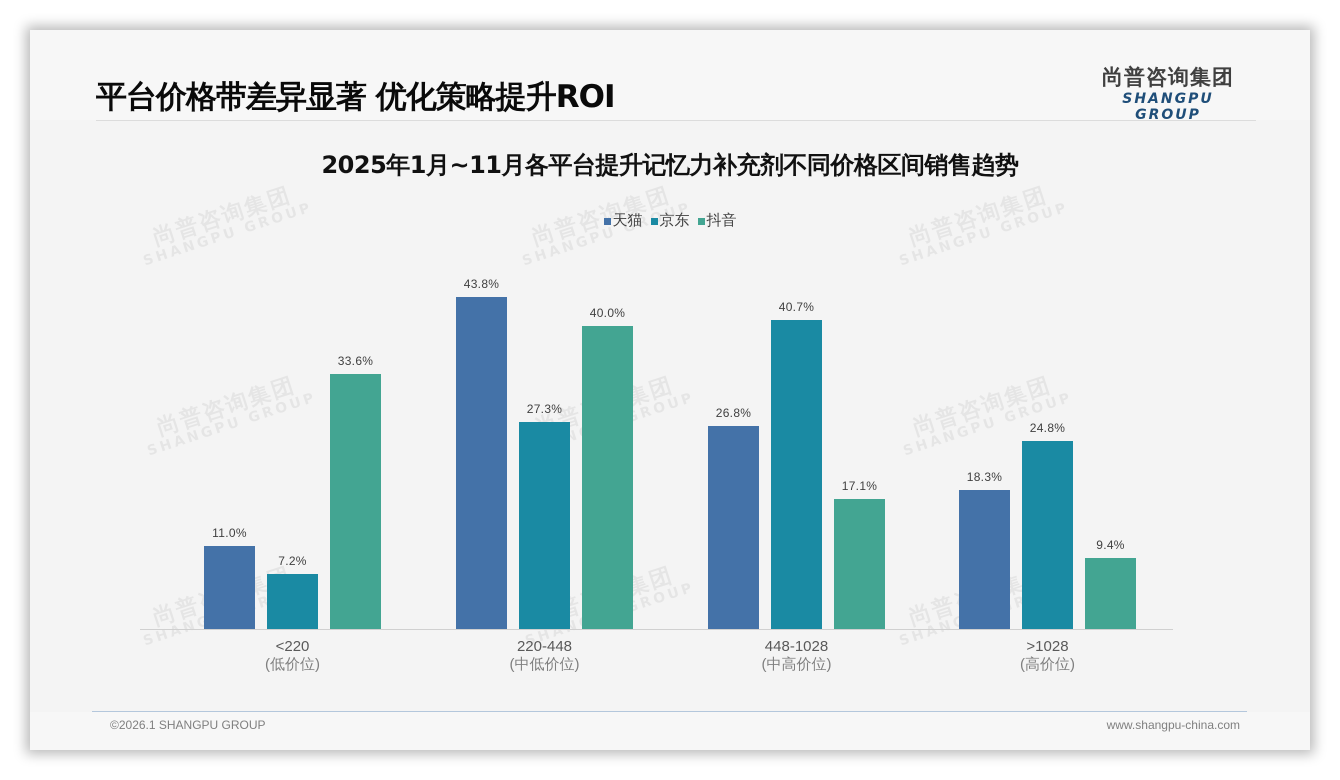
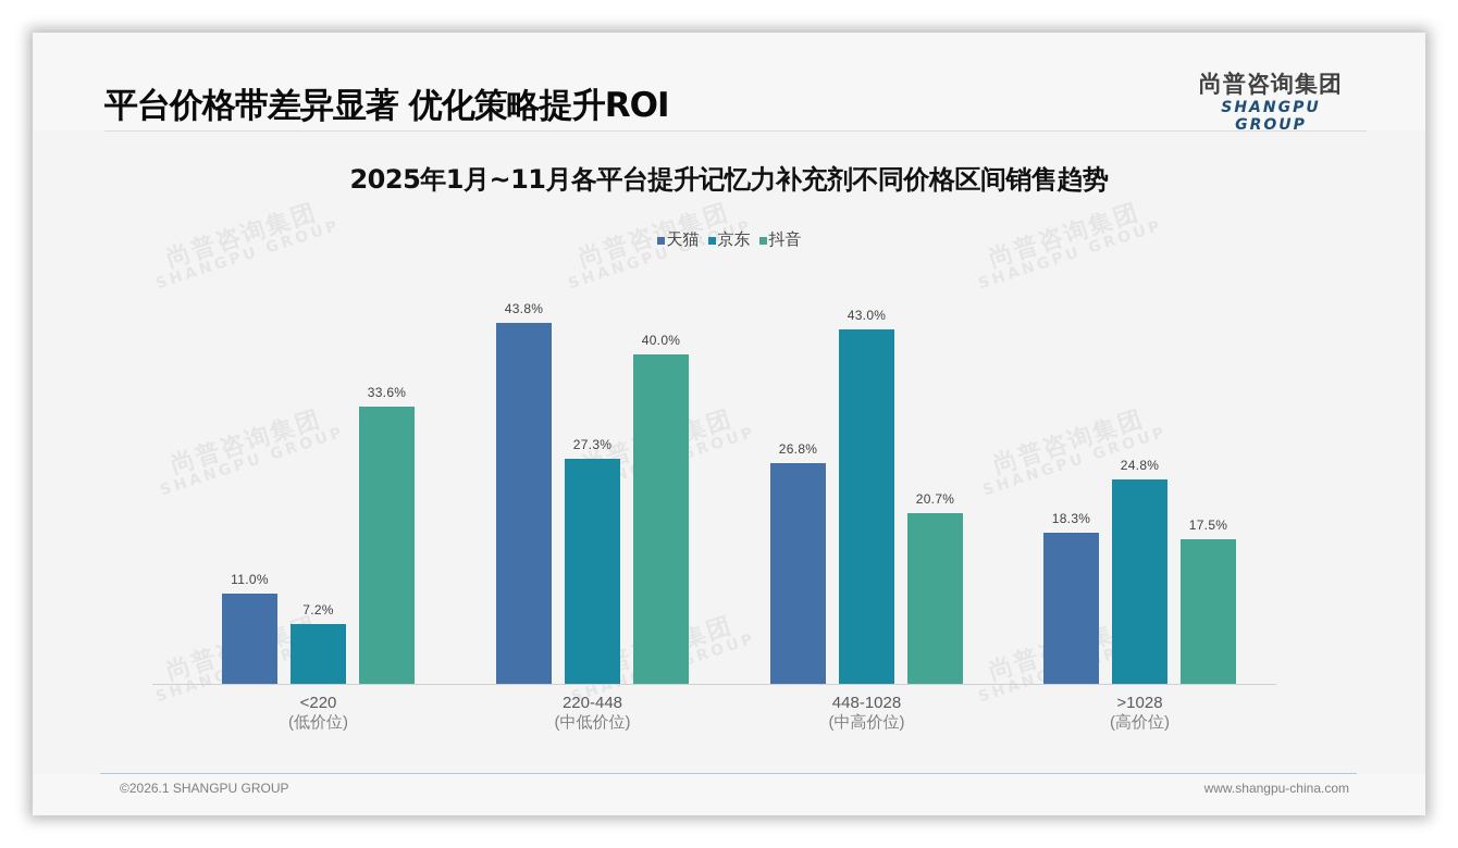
京东/448-1028: 40.7% -> 43.0%
抖音/448-1028: 17.1% -> 20.7%
抖音/>1028: 9.4% -> 17.5%
